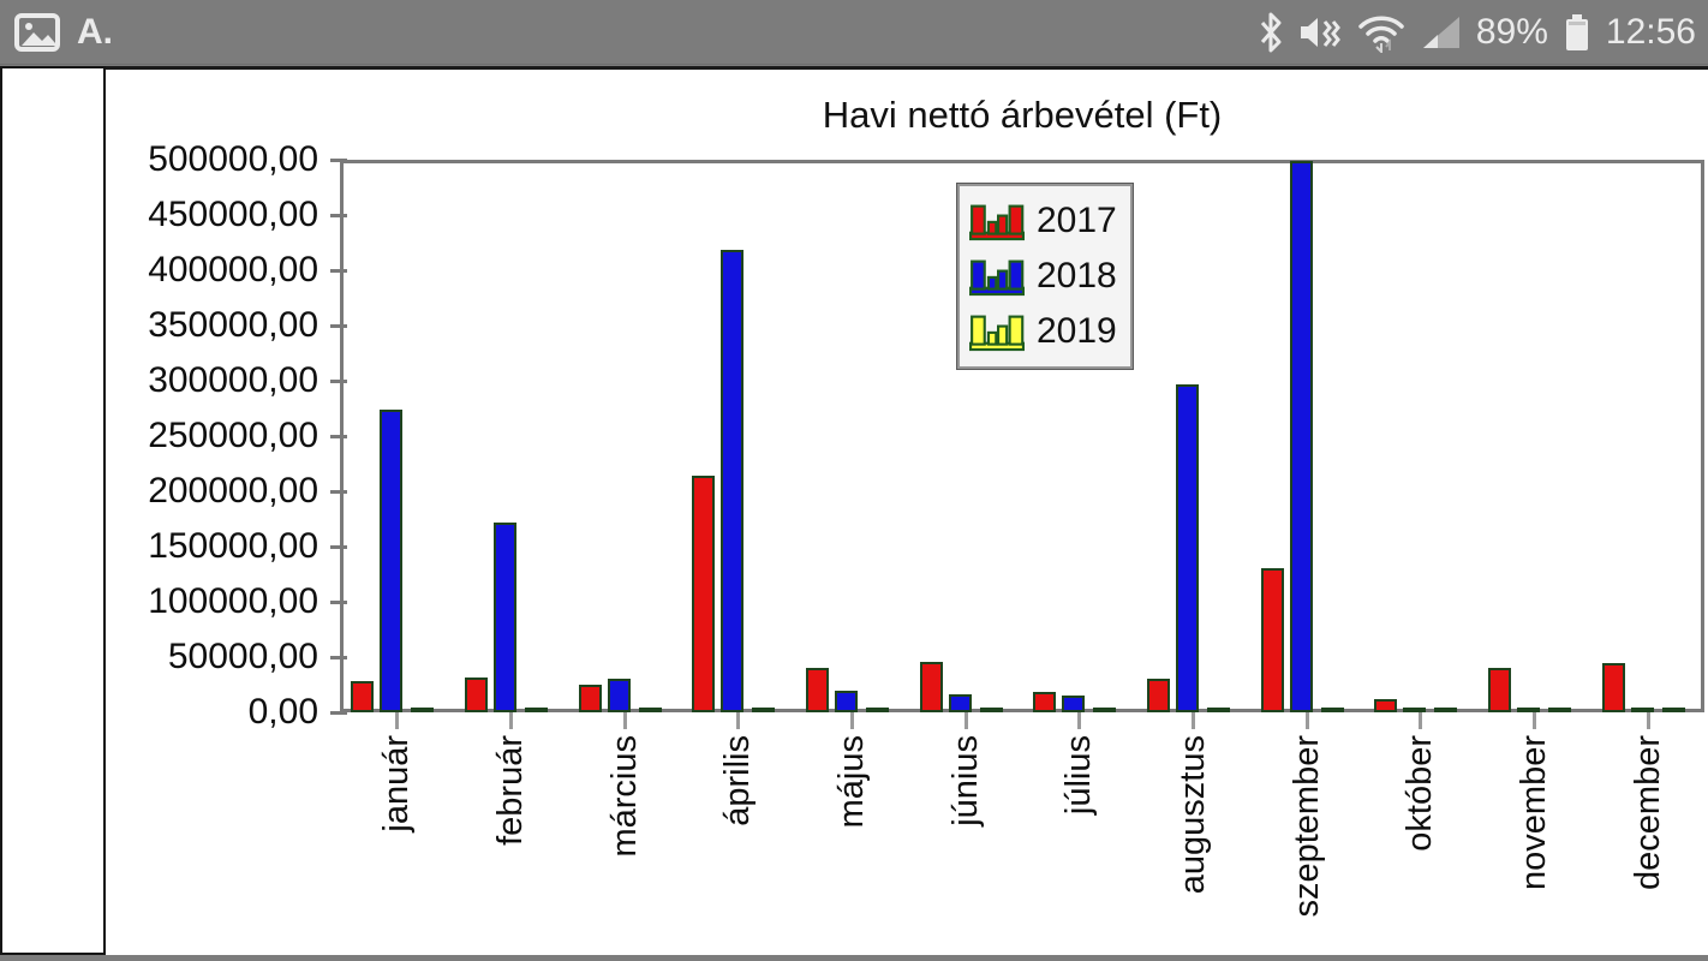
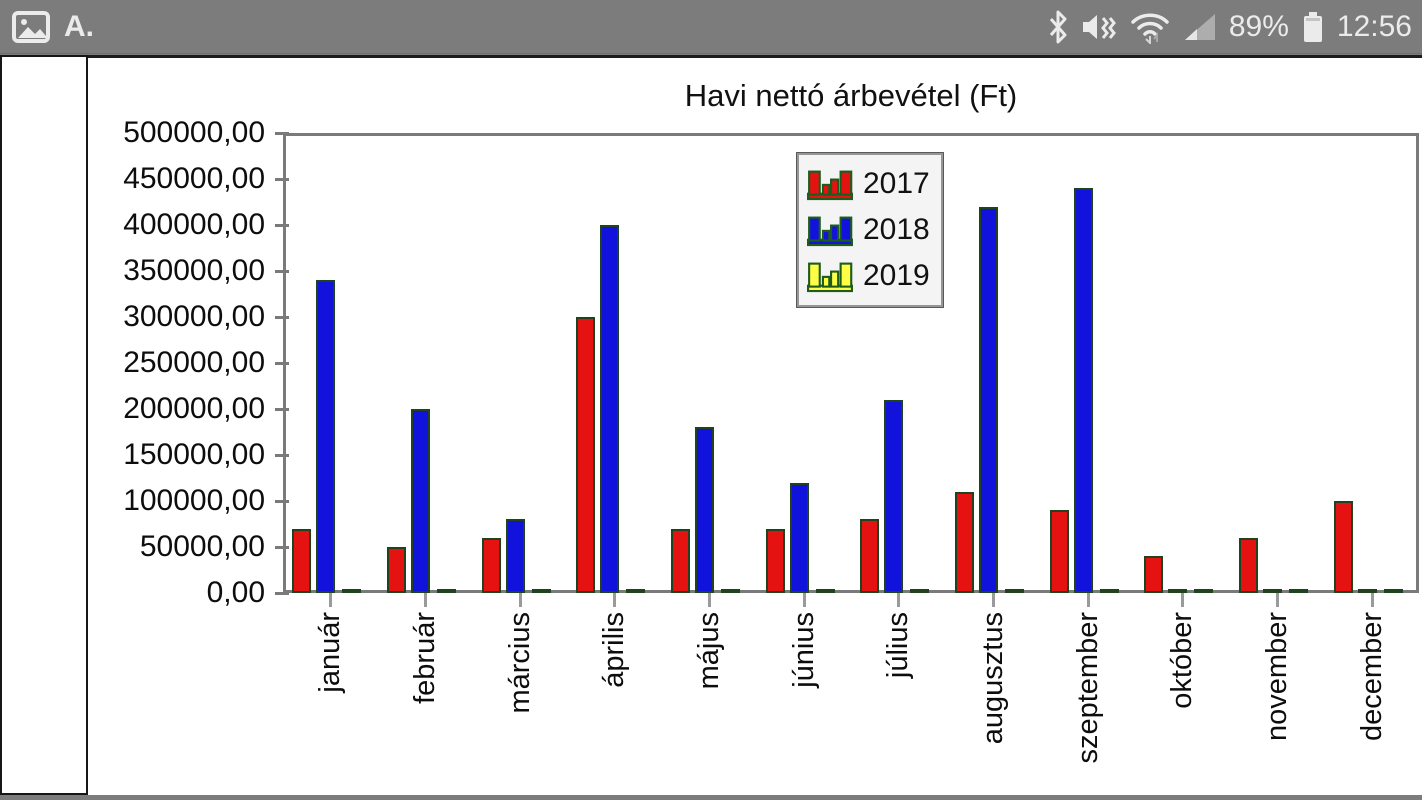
2017/január: 30000 -> 70000
2018/január: 270000 -> 340000
2017/február: 30000 -> 50000
2018/február: 170000 -> 200000
2017/március: 20000 -> 60000
2018/március: 30000 -> 80000
2017/április: 210000 -> 300000
2018/április: 420000 -> 400000
2017/május: 40000 -> 70000
2018/május: 20000 -> 180000
2017/június: 50000 -> 70000
2018/június: 20000 -> 120000
2017/július: 20000 -> 80000
2018/július: 20000 -> 210000
2017/augusztus: 30000 -> 110000
2018/augusztus: 300000 -> 420000
2017/szeptember: 130000 -> 90000
2018/szeptember: 500000 -> 440000
2017/október: 10000 -> 40000
2017/november: 40000 -> 60000
2017/december: 40000 -> 100000
